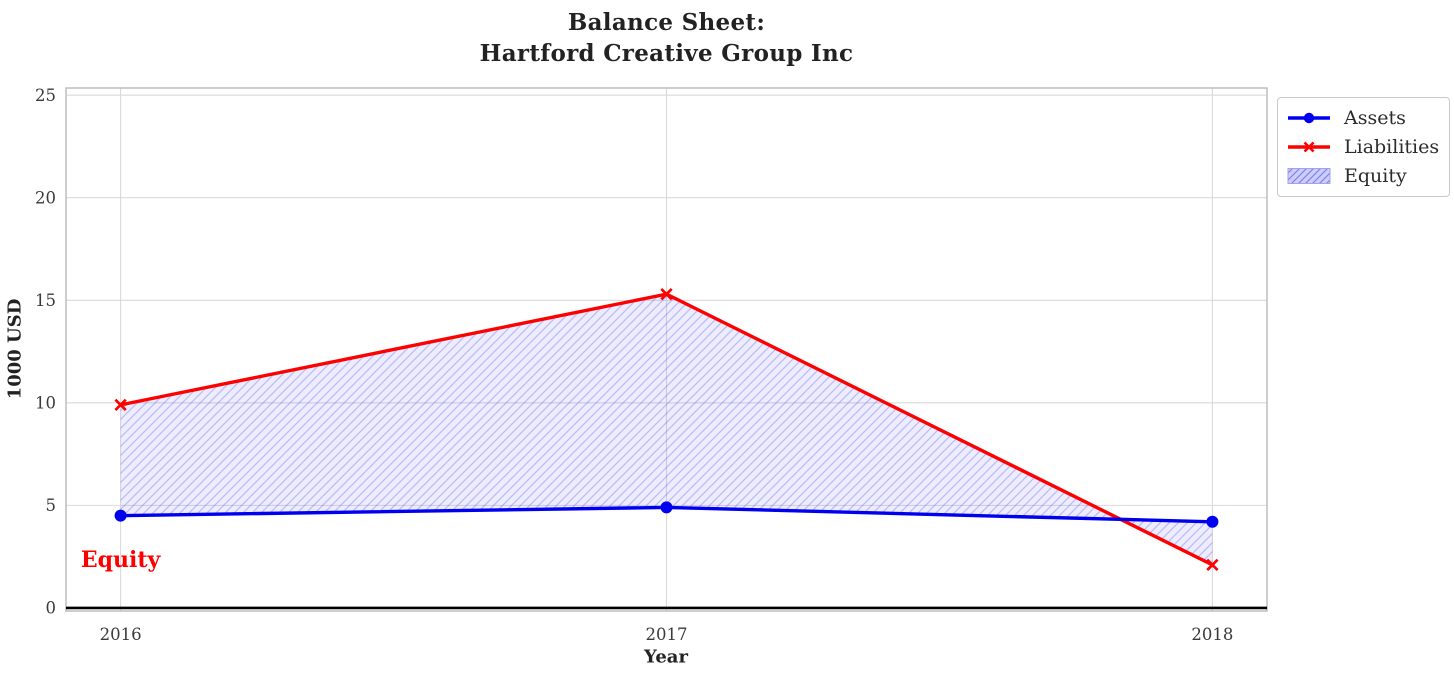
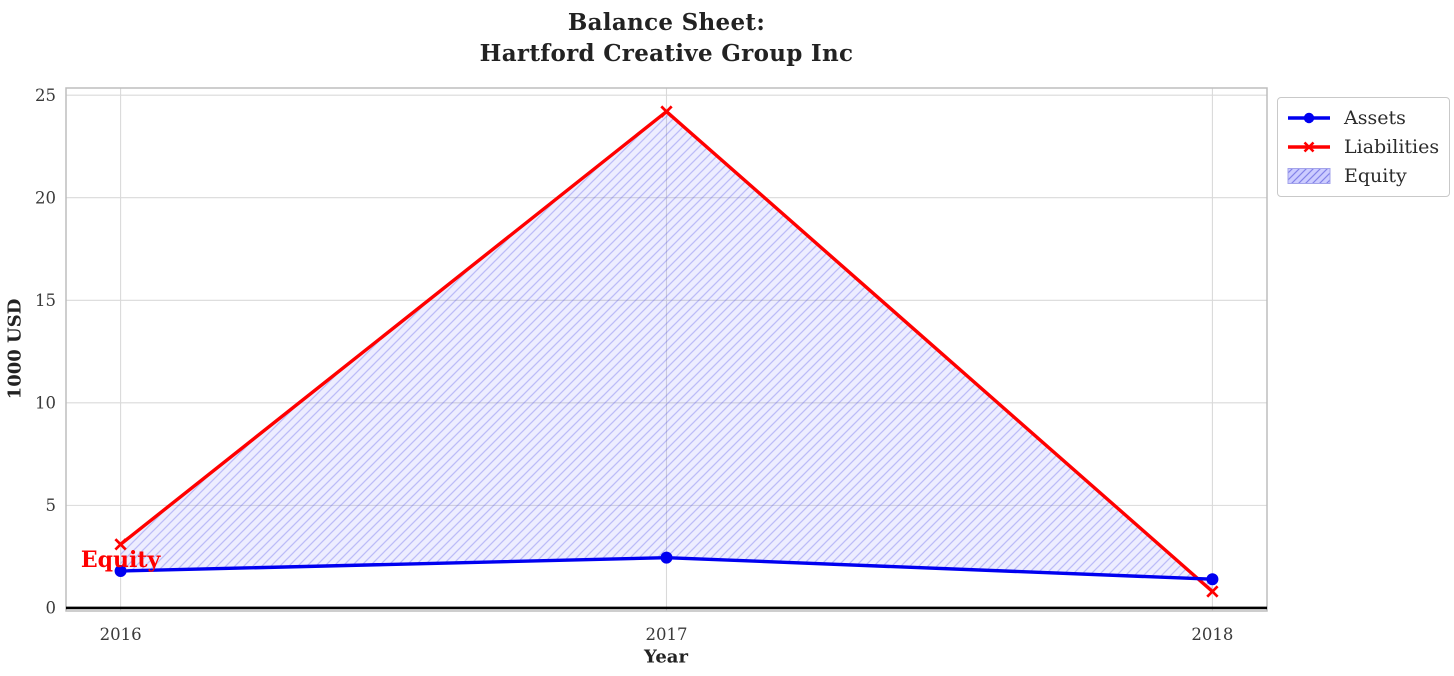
Assets/2016: 4.5 -> 1.8
Liabilities/2016: 9.9 -> 3.1
Assets/2017: 4.9 -> 2.5
Liabilities/2017: 15.3 -> 24.2
Assets/2018: 4.2 -> 1.4
Liabilities/2018: 2.1 -> 0.8
